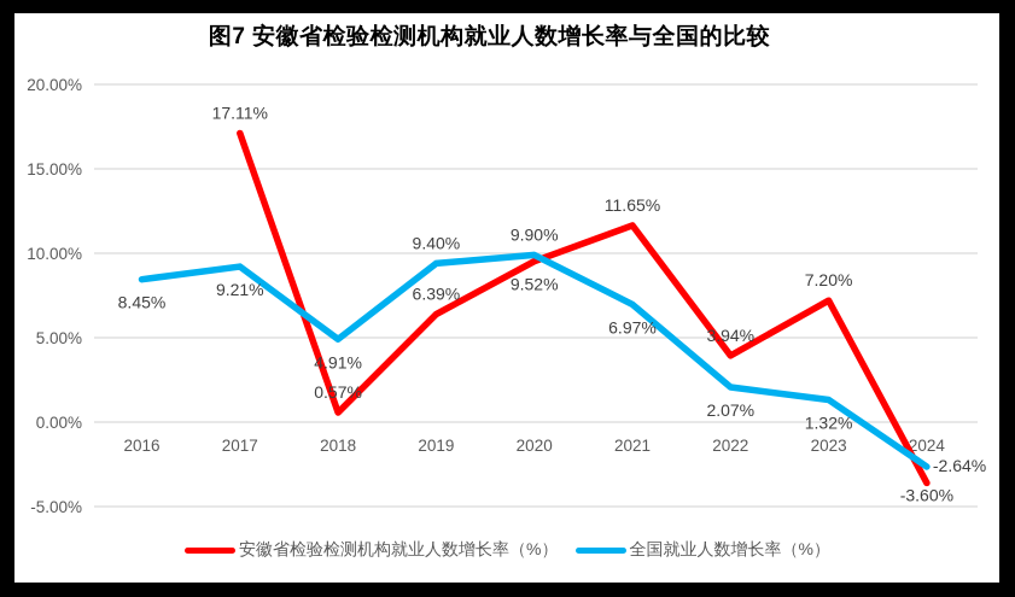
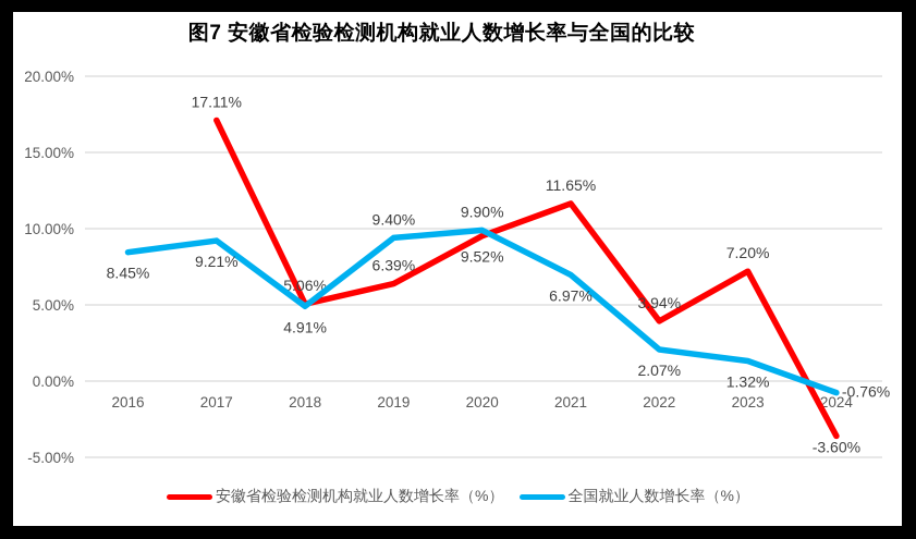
安徽省检验检测机构就业人数增长率（%）/2018: 0.57% -> 5.06%
全国就业人数增长率（%）/2024: -2.64% -> -0.76%
